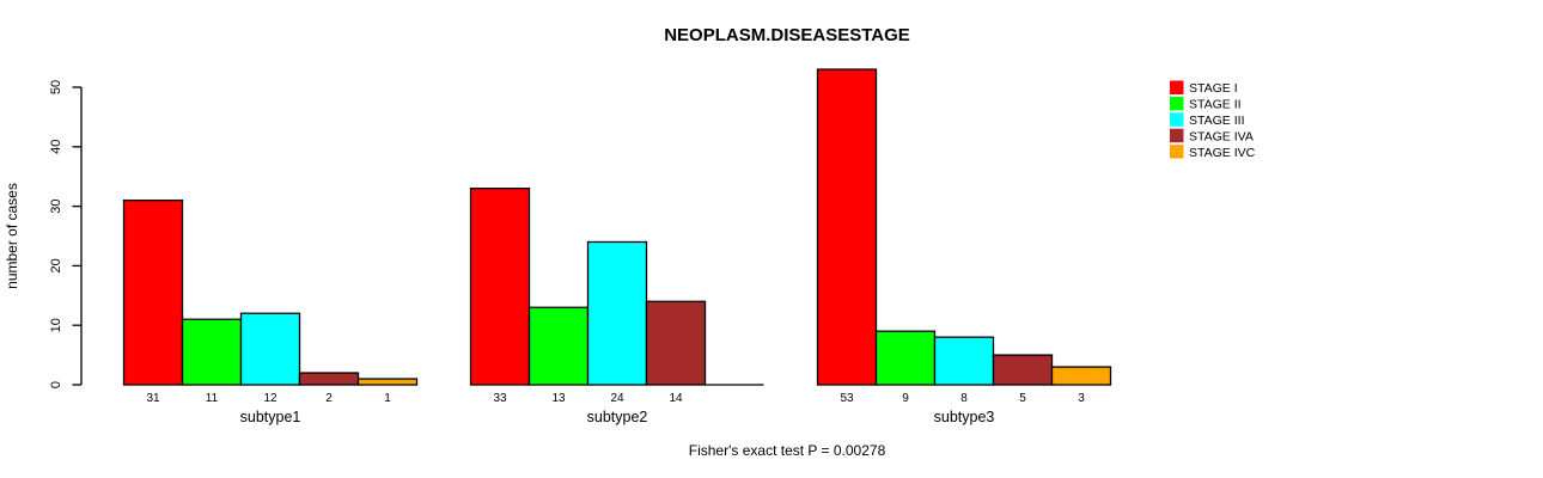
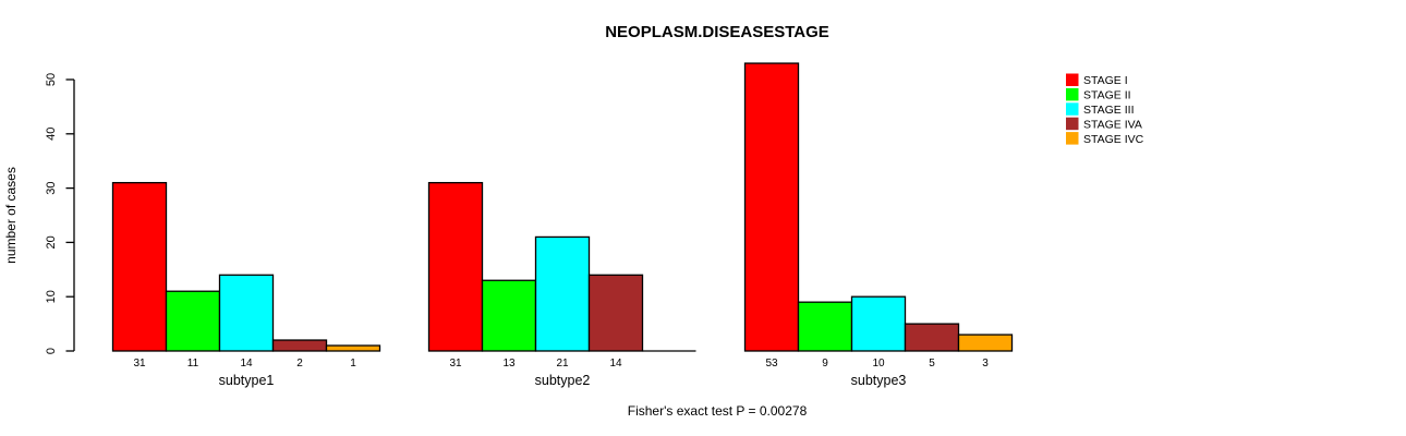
STAGE III/subtype1: 12 -> 14
STAGE I/subtype2: 33 -> 31
STAGE III/subtype2: 24 -> 21
STAGE III/subtype3: 8 -> 10
